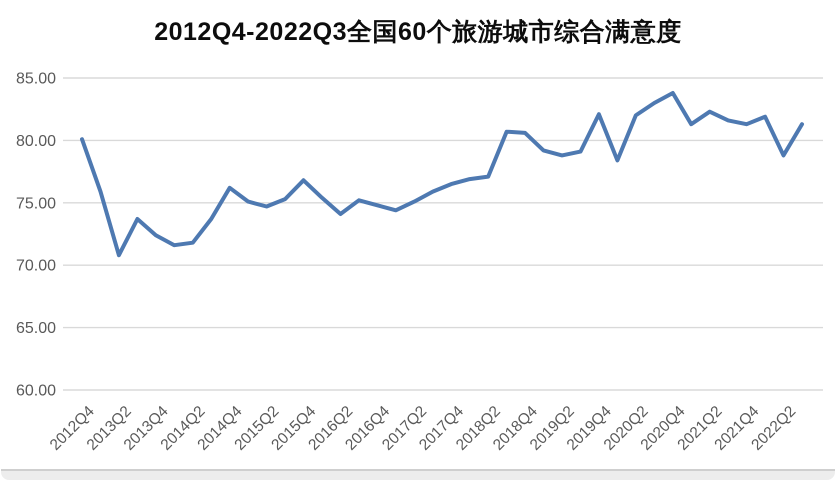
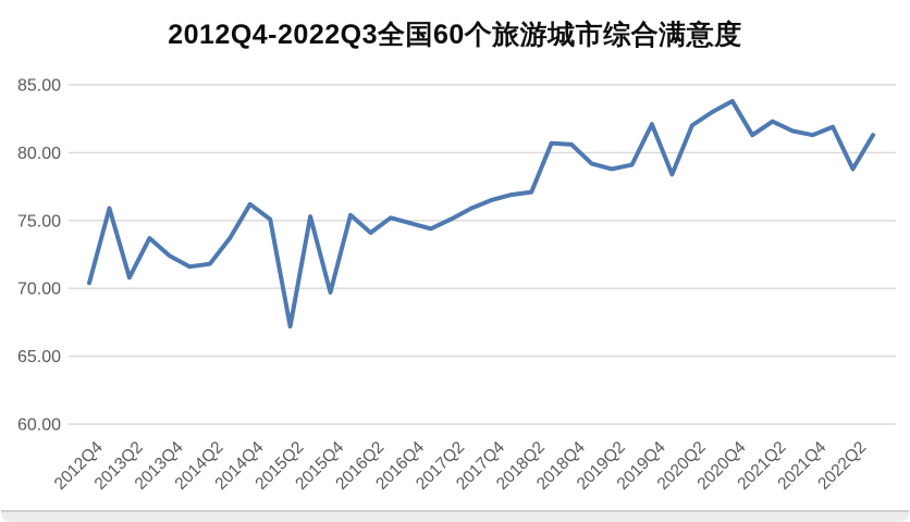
2012Q4: 80.1 -> 70.4
2015Q2: 74.7 -> 67.2
2015Q4: 76.8 -> 69.7
